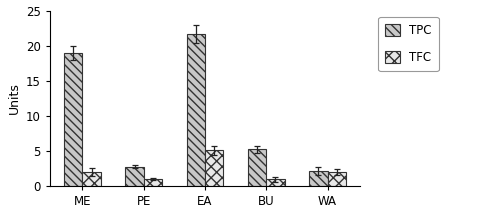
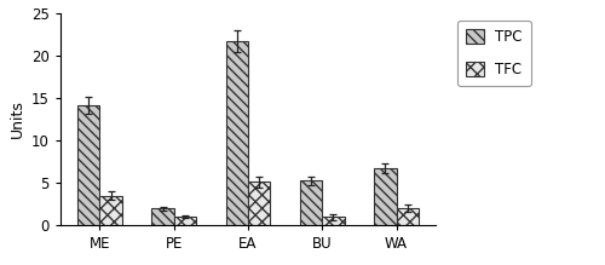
TPC/ME: 19.0 -> 14.2
TFC/ME: 2.0 -> 3.5
TPC/PE: 2.8 -> 2.0
TPC/WA: 2.2 -> 6.7
